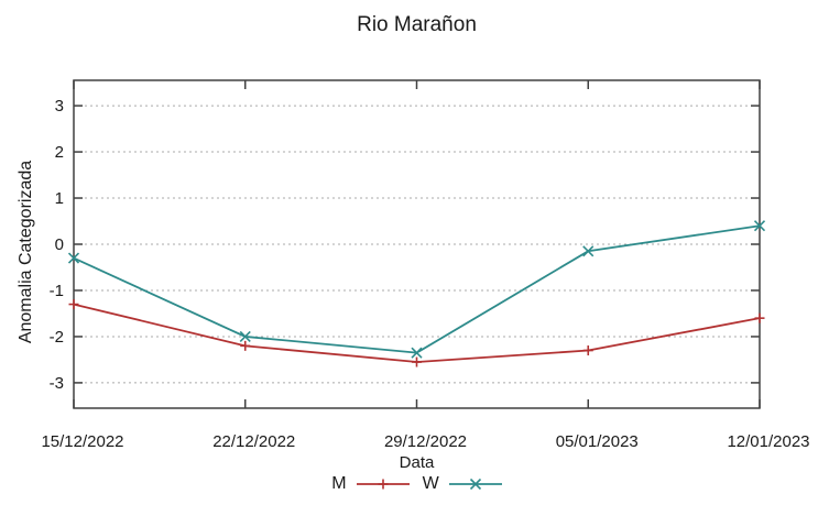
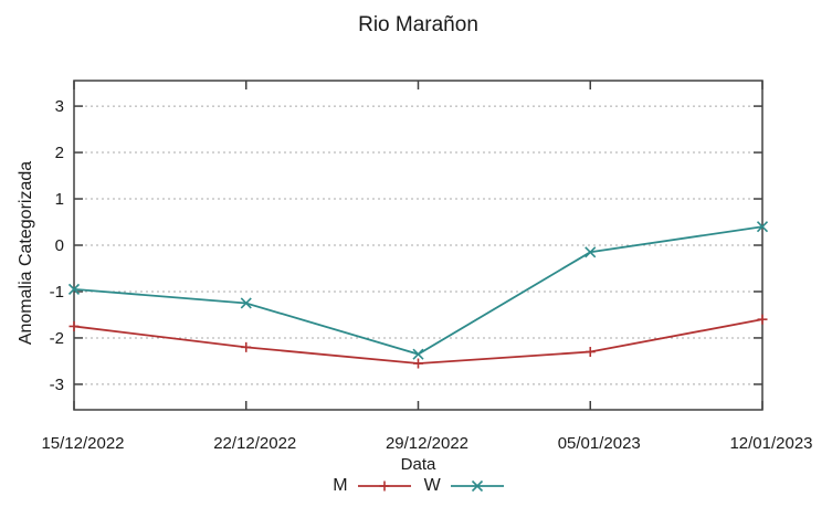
M/15/12/2022: -1.3 -> -1.8
W/15/12/2022: -0.3 -> -0.9
W/22/12/2022: -2.0 -> -1.2
